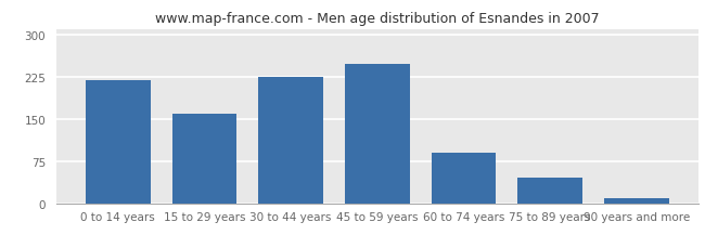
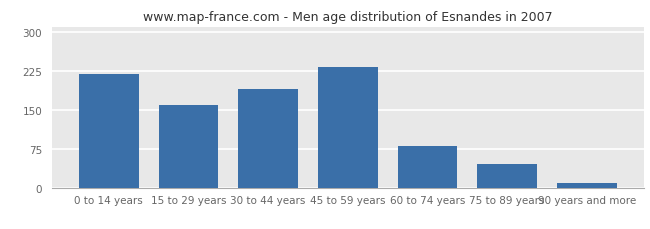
30 to 44 years: 225 -> 190
45 to 59 years: 247 -> 232
60 to 74 years: 90 -> 80
